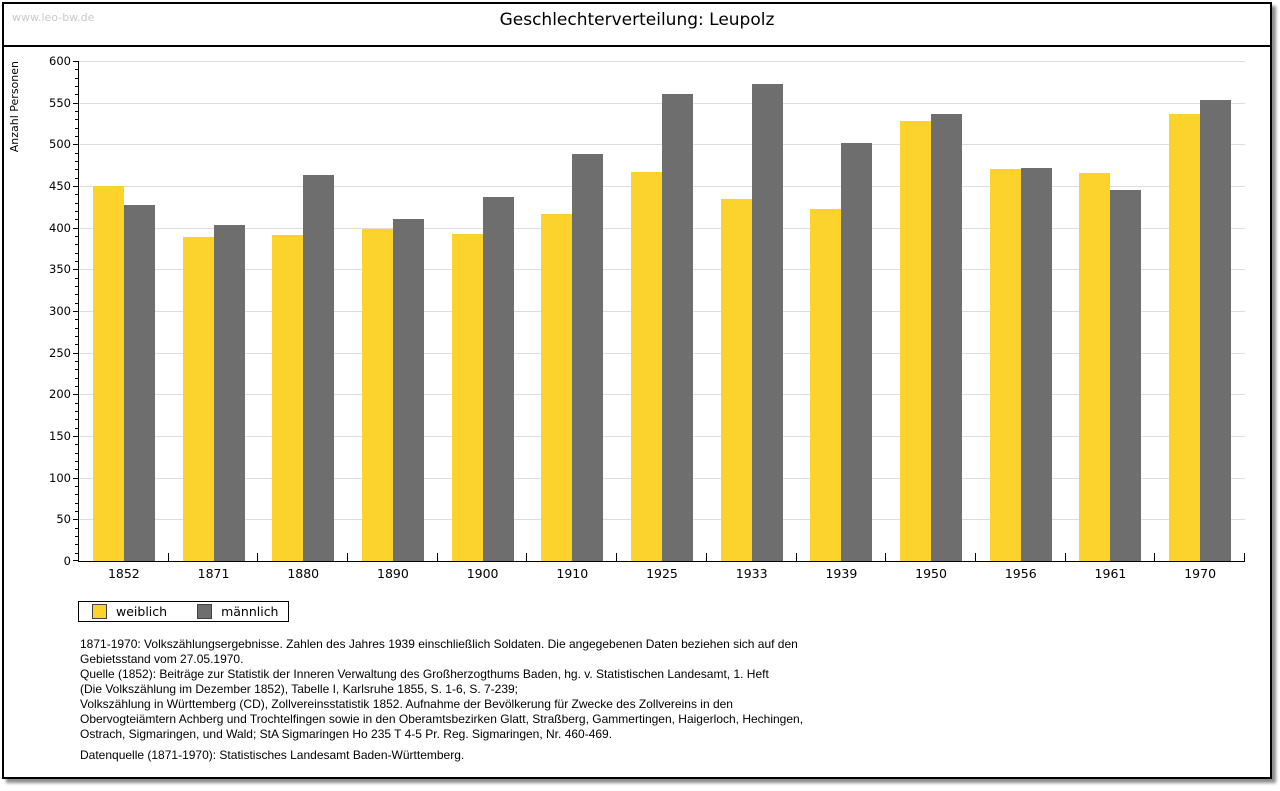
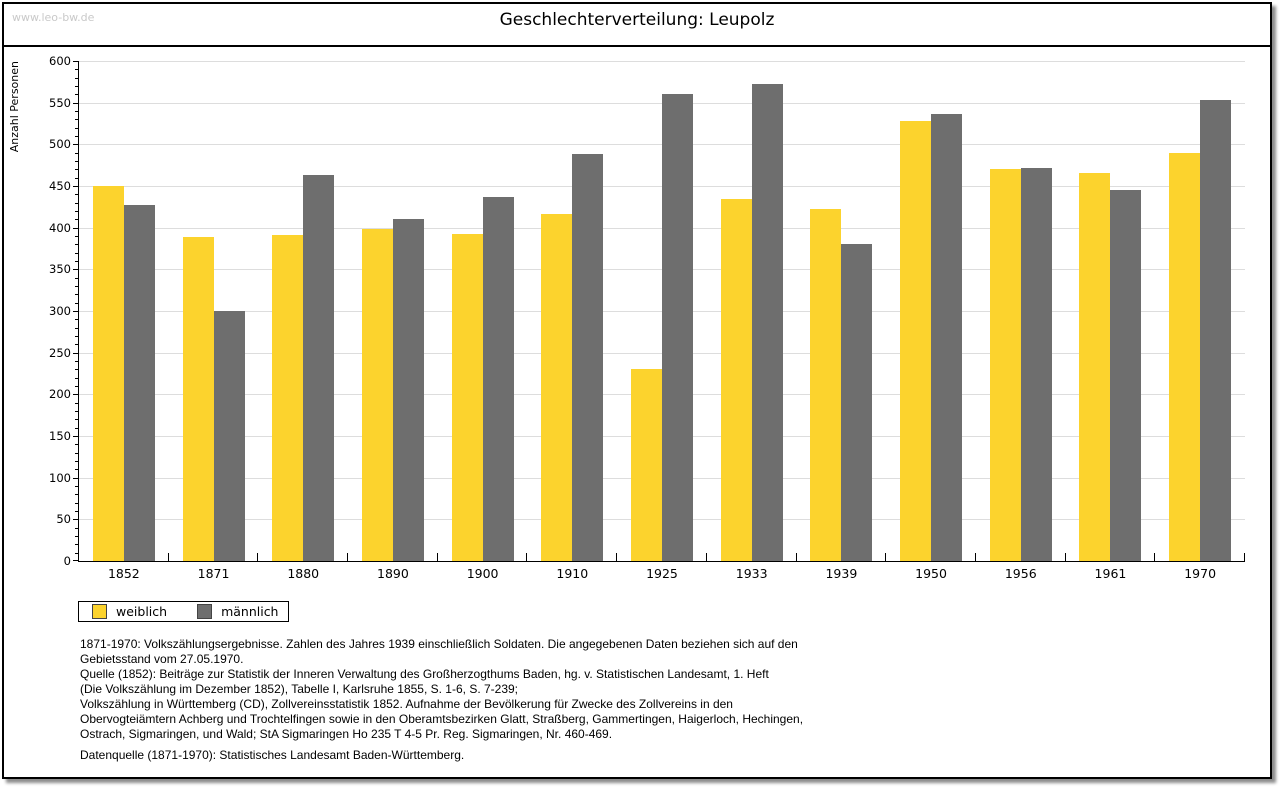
männlich/1871: 400 -> 300
weiblich/1925: 470 -> 230
männlich/1939: 500 -> 380
weiblich/1970: 540 -> 490
